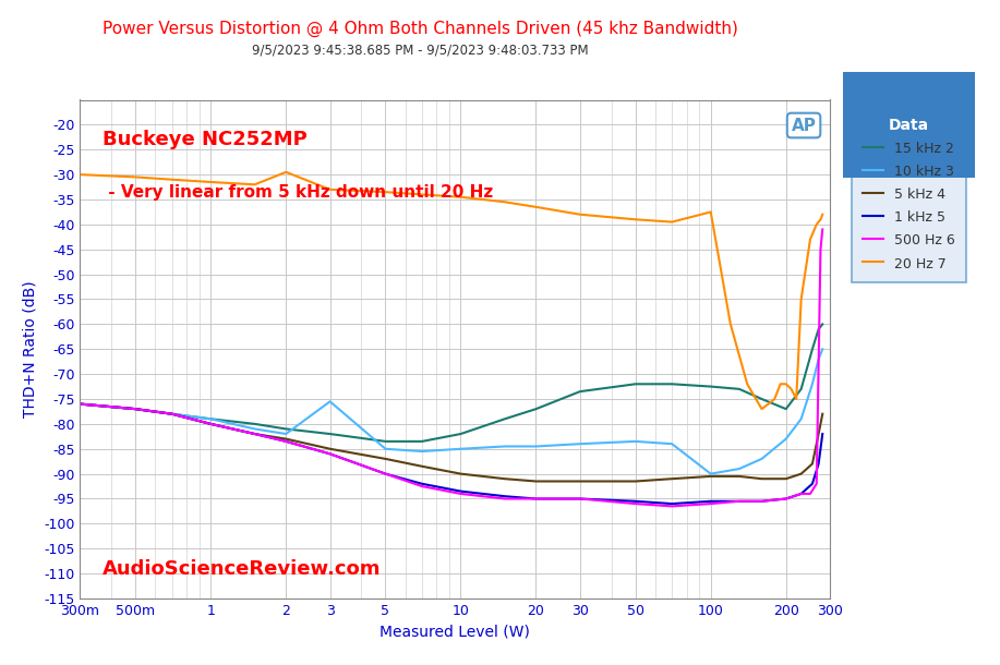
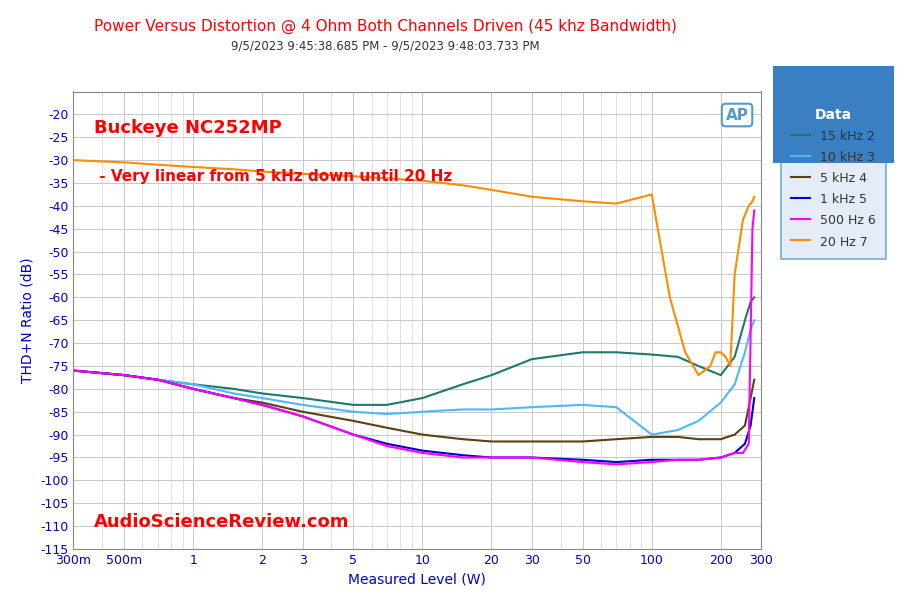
20 Hz 7/2: -29.5 -> -32.5
10 kHz 3/3: -75.5 -> -83.5
